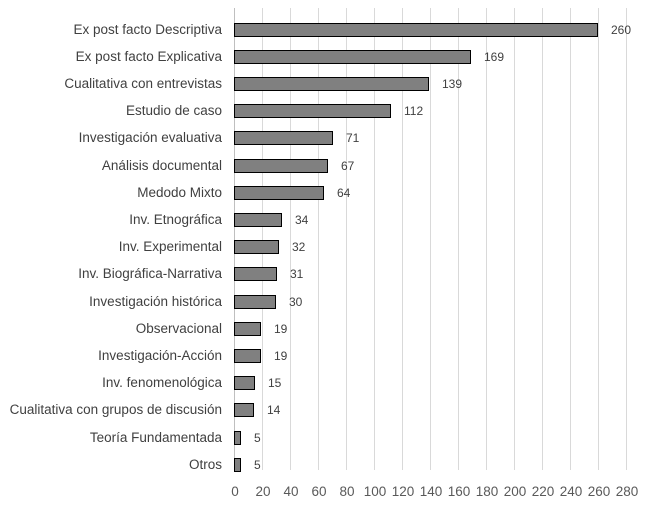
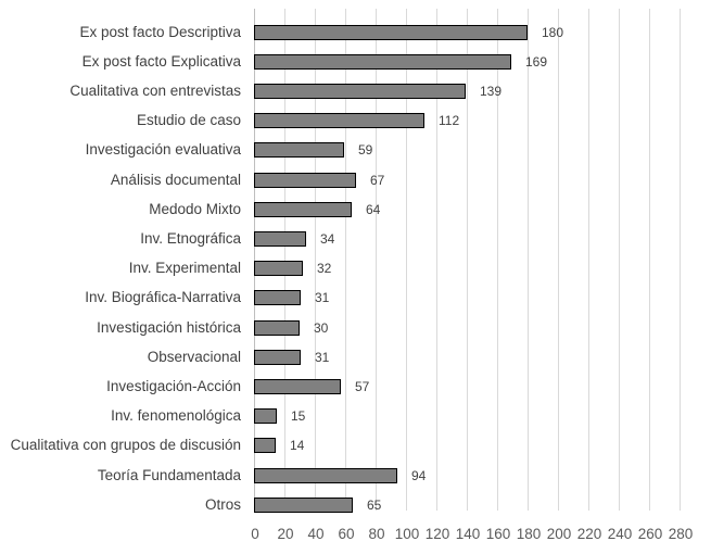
Ex post facto Descriptiva: 260 -> 180
Investigación evaluativa: 71 -> 59
Observacional: 19 -> 31
Investigación-Acción: 19 -> 57
Teoría Fundamentada: 5 -> 94
Otros: 5 -> 65
